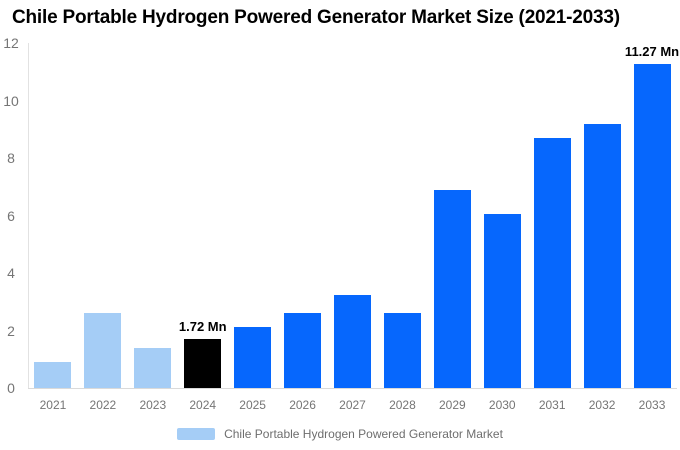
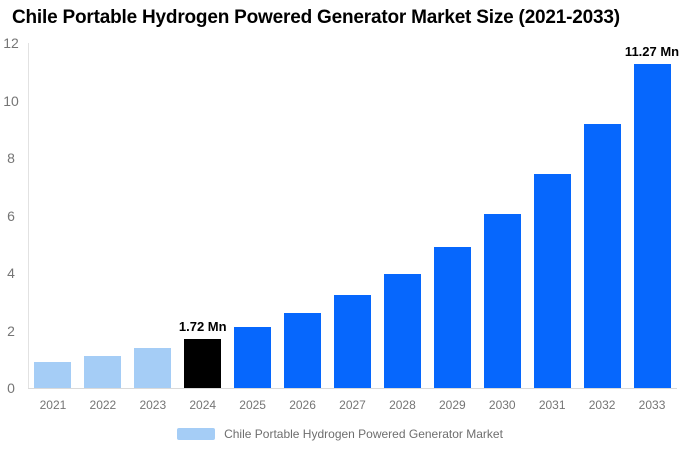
2022: 2.6 -> 1.1
2028: 2.6 -> 4.0
2029: 6.9 -> 4.9
2031: 8.7 -> 7.5
